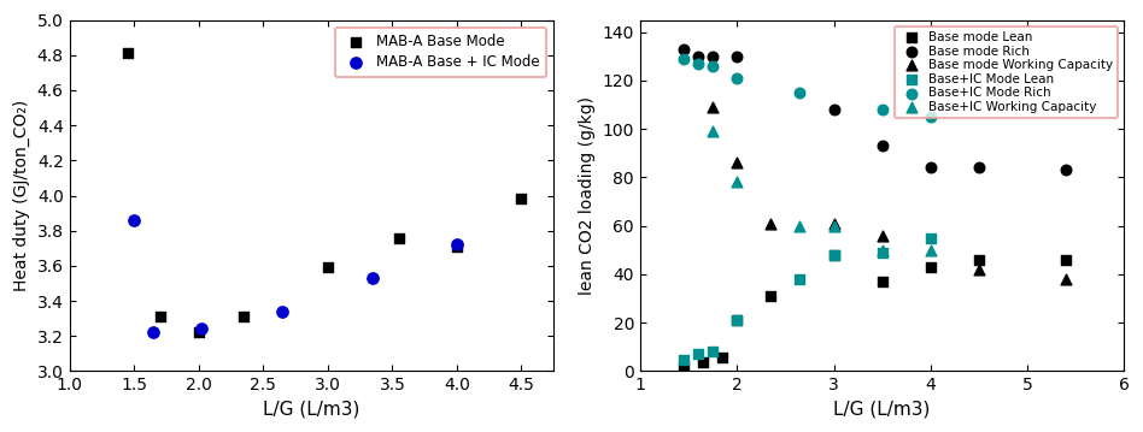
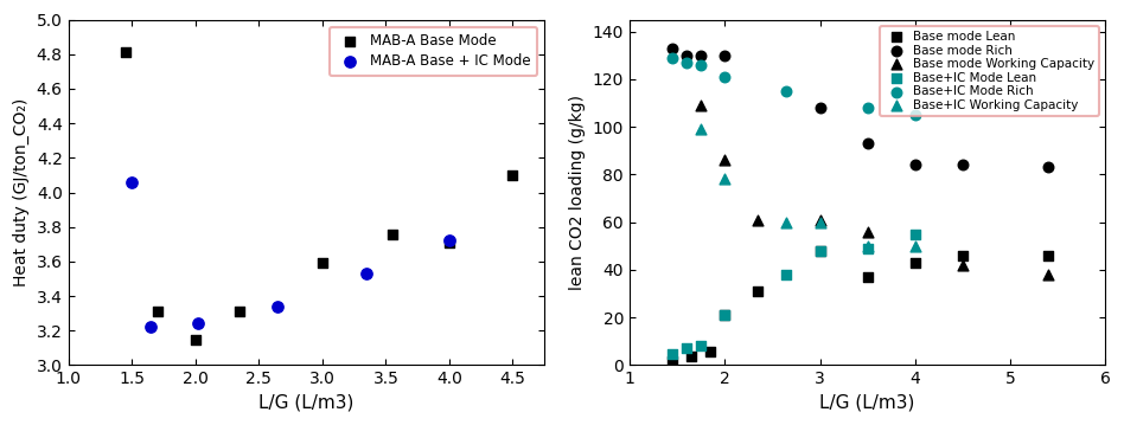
MAB-A Base + IC Mode/1.5: 3.86 -> 4.06
MAB-A Base Mode/2.0: 3.22 -> 3.15
MAB-A Base Mode/4.5: 3.98 -> 4.10
